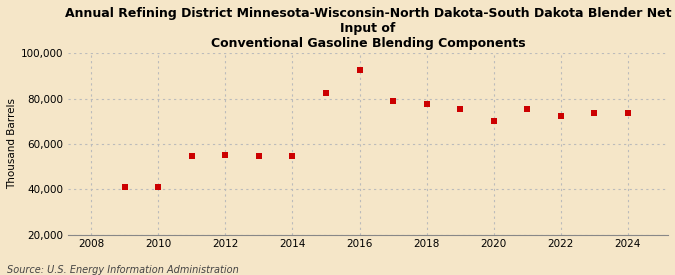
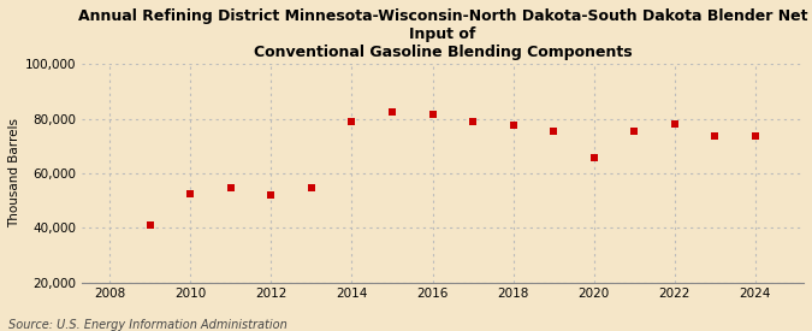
2010: 41,000 -> 52,500
2012: 55,000 -> 52,000
2014: 54,500 -> 79,000
2016: 92,500 -> 81,500
2020: 70,000 -> 65,500
2022: 72,500 -> 78,000
